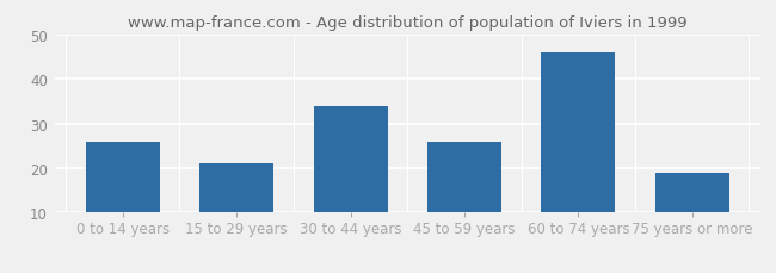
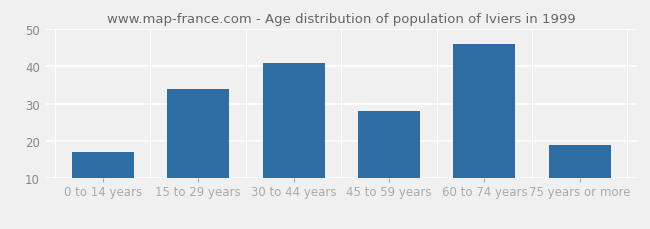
0 to 14 years: 26 -> 17
15 to 29 years: 21 -> 34
30 to 44 years: 34 -> 41
45 to 59 years: 26 -> 28
